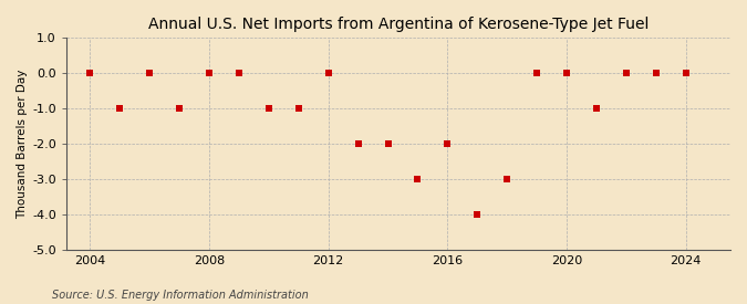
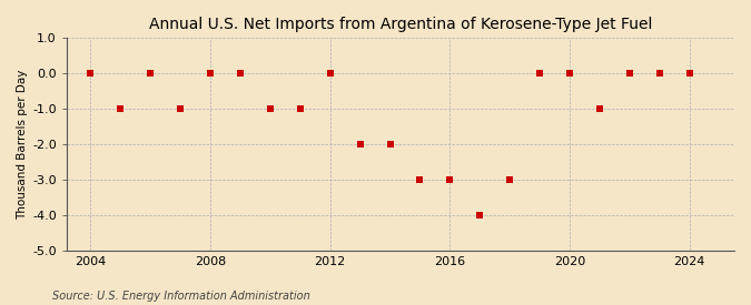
2016: -2 -> -3
